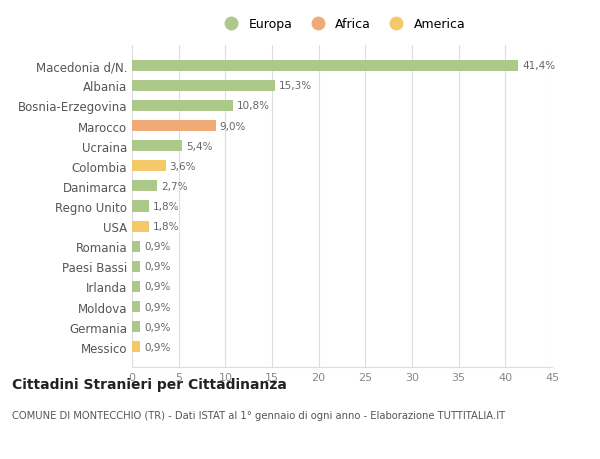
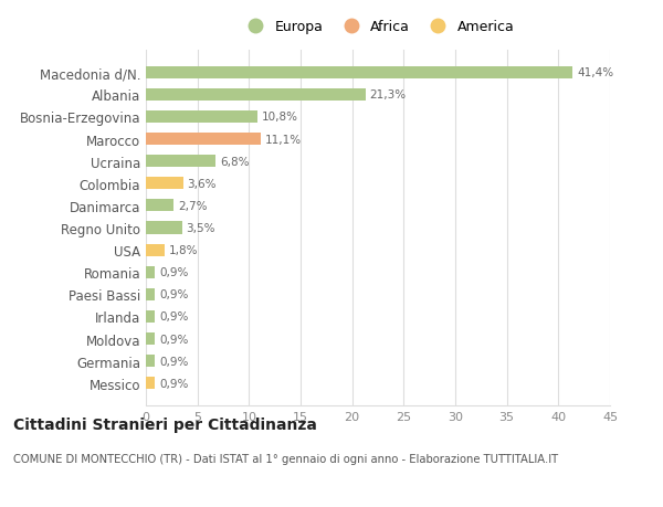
Albania: 15,3% -> 21,3%
Marocco: 9,0% -> 11,1%
Ucraina: 5,4% -> 6,8%
Regno Unito: 1,8% -> 3,5%
